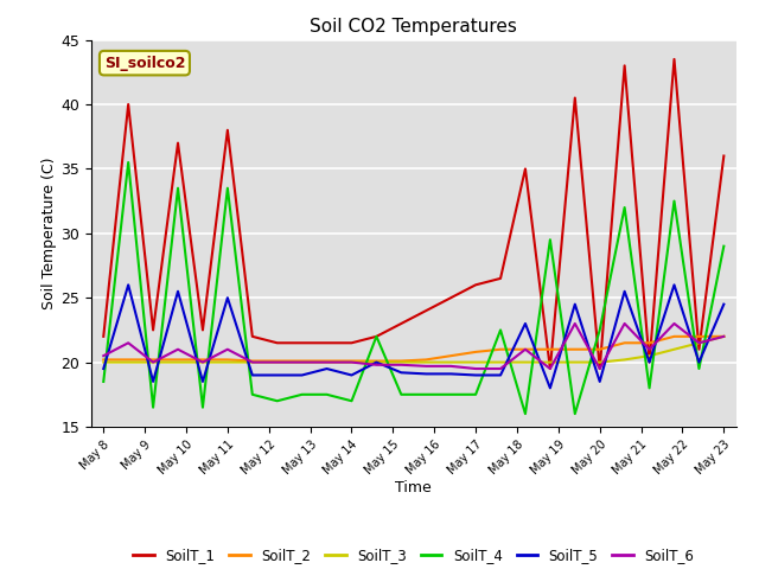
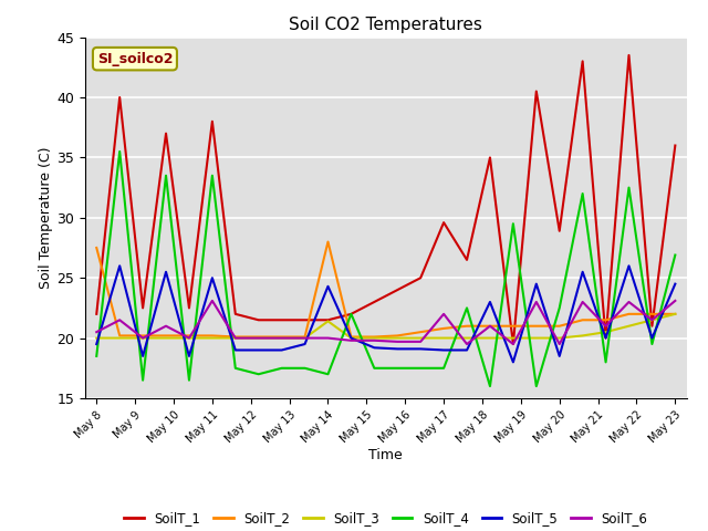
SoilT_2/May 8: 20.2 -> 27.5
SoilT_6/May 11: 21.0 -> 23.1
SoilT_2/May 14: 20.1 -> 28.0
SoilT_3/May 14: 20.0 -> 21.4
SoilT_5/May 14: 19.0 -> 24.3
SoilT_1/May 17: 26.0 -> 29.6
SoilT_6/May 17: 19.5 -> 22.0
SoilT_1/May 20: 19.5 -> 28.9
SoilT_4/May 23: 29.0 -> 26.9
SoilT_6/May 23: 22.0 -> 23.1
